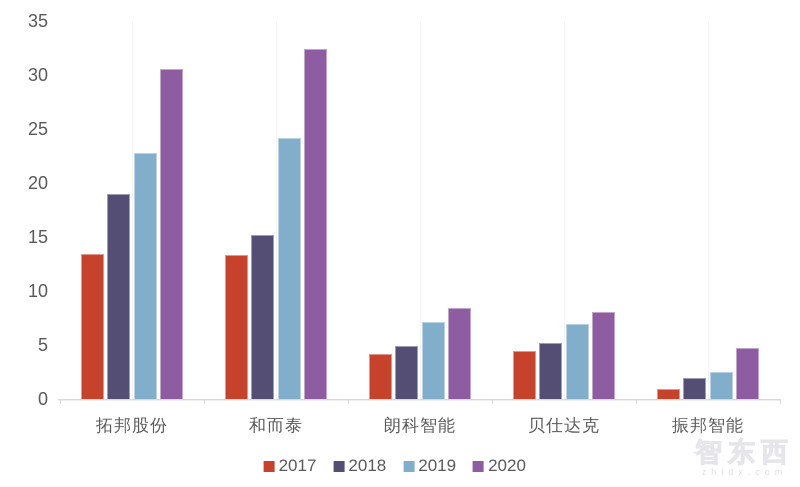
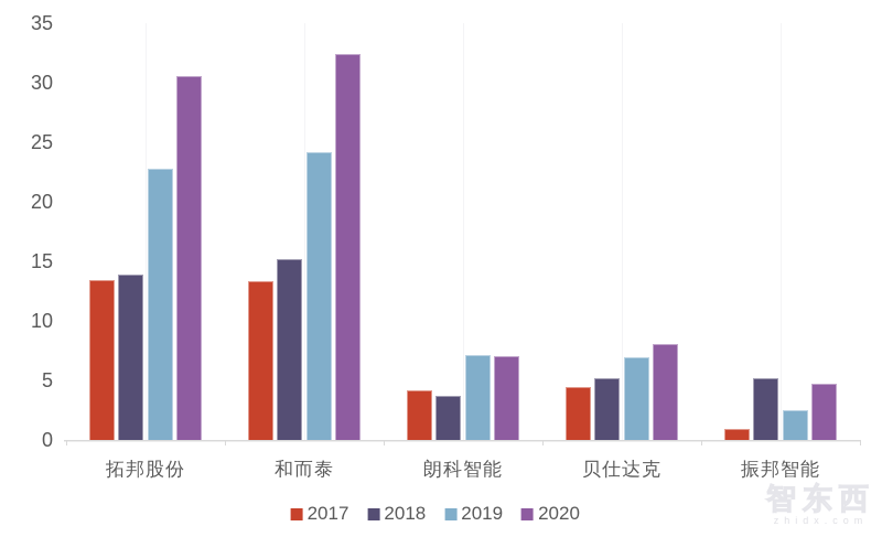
2018/拓邦股份: 19.0 -> 13.9
2018/朗科智能: 4.9 -> 3.7
2020/朗科智能: 8.4 -> 7.0
2018/振邦智能: 1.9 -> 5.2
